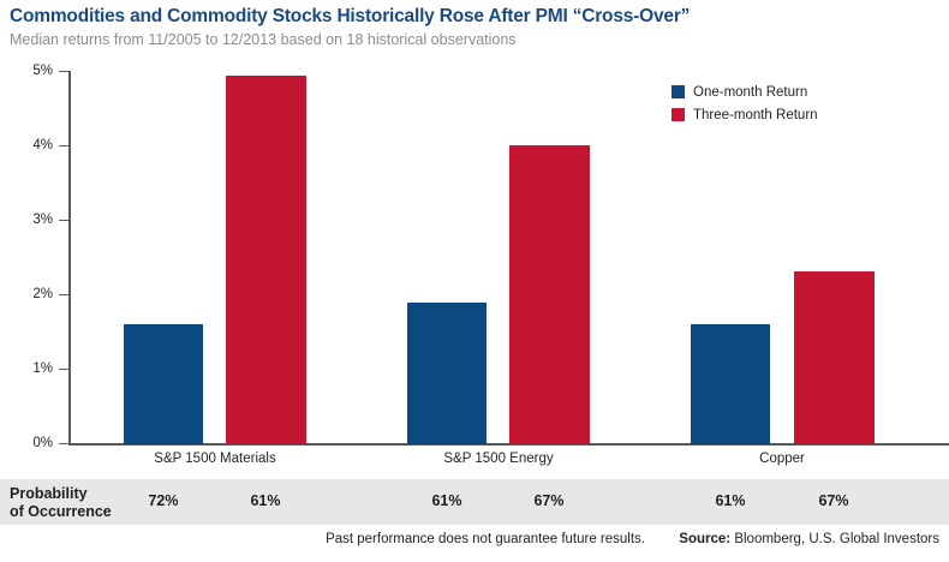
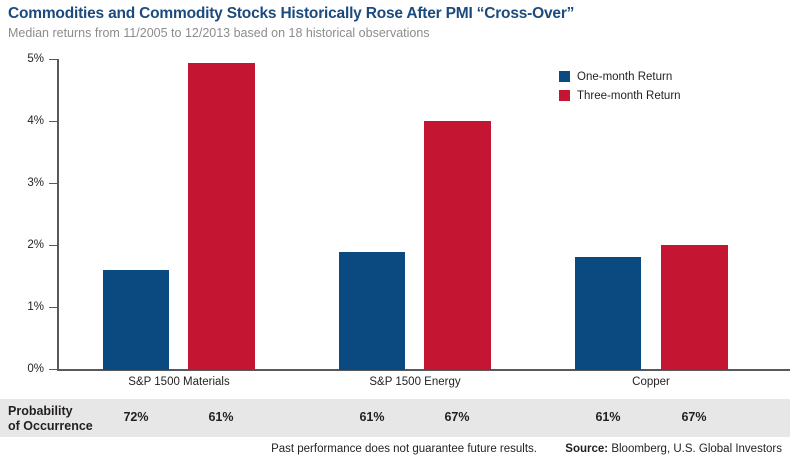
One-month Return/Copper: 1.6% -> 1.8%
Three-month Return/Copper: 2.3% -> 2.0%
